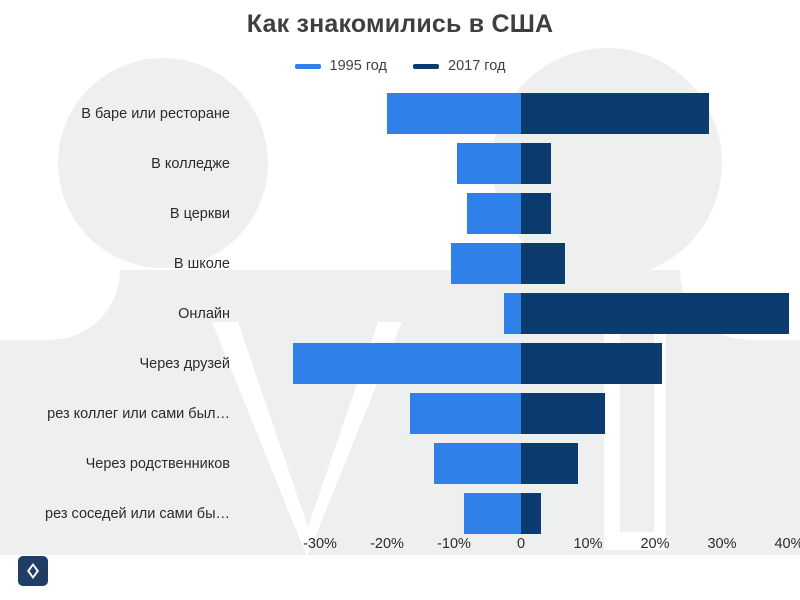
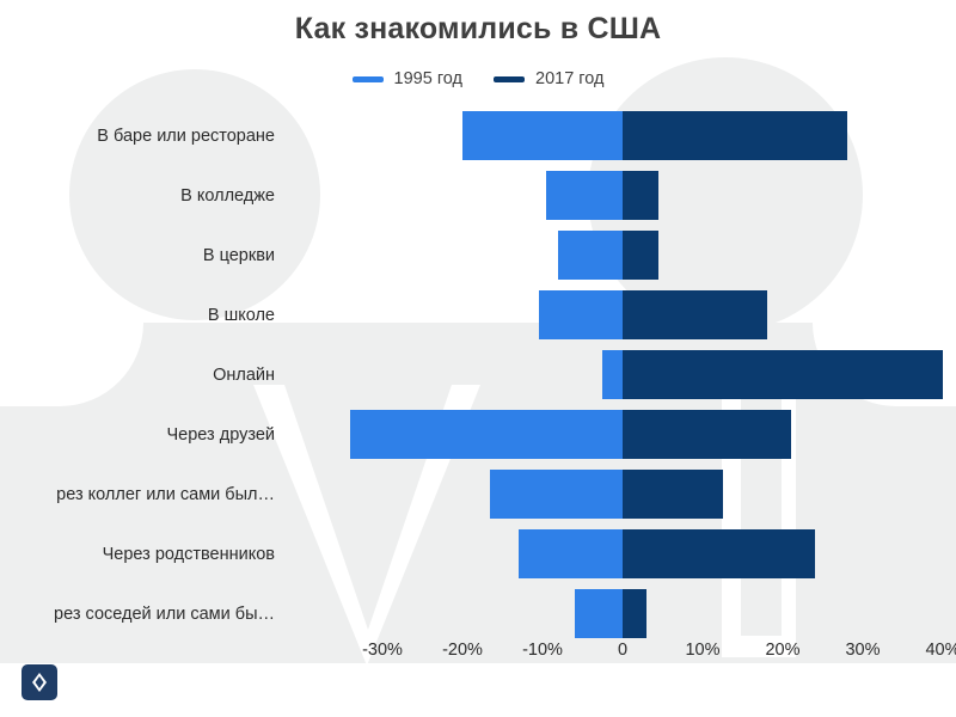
2017 год/В школе: 6% -> 18%
2017 год/Через родственников: 8% -> 24%
1995 год/рез соседей или сами бы…: -8% -> -6%
